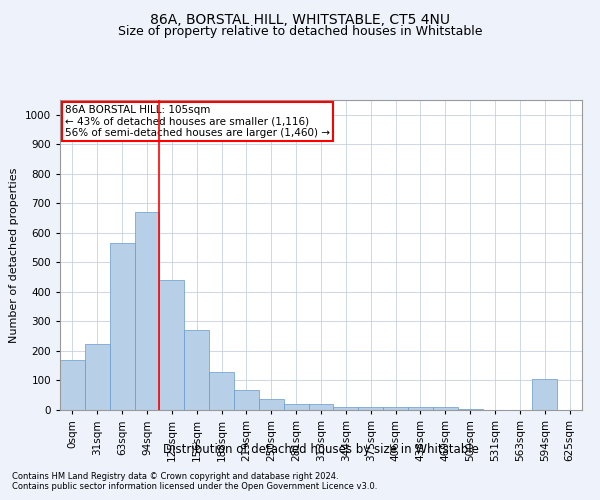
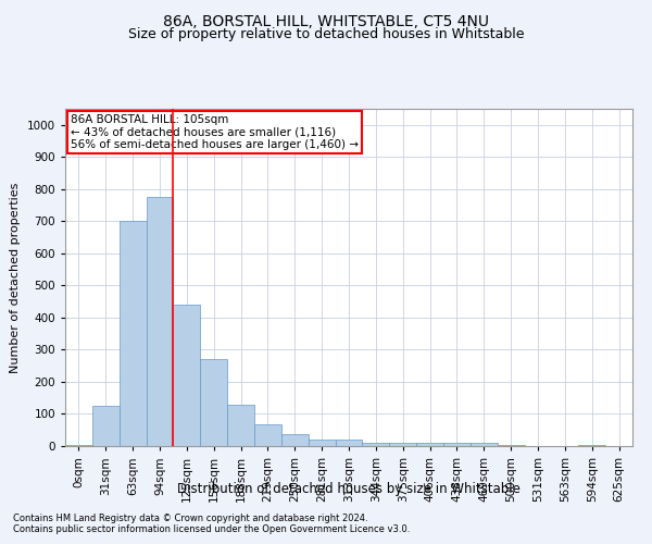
0sqm: 170 -> 5
31sqm: 225 -> 125
63sqm: 565 -> 700
94sqm: 670 -> 775
594sqm: 105 -> 5
